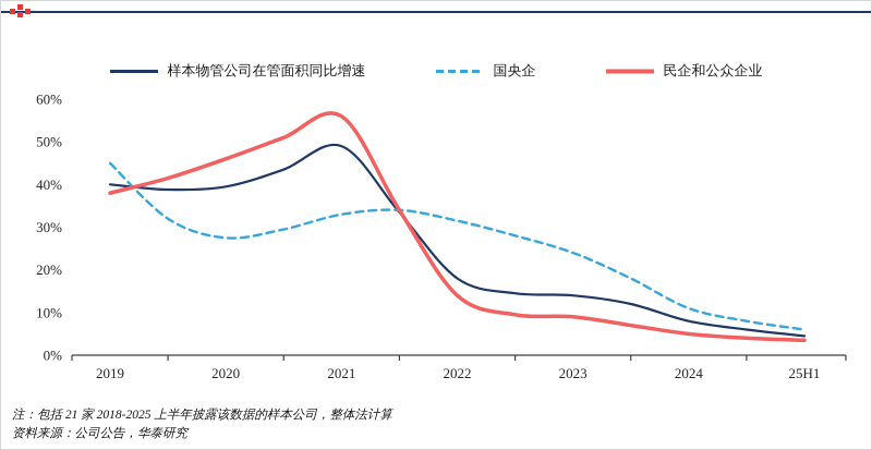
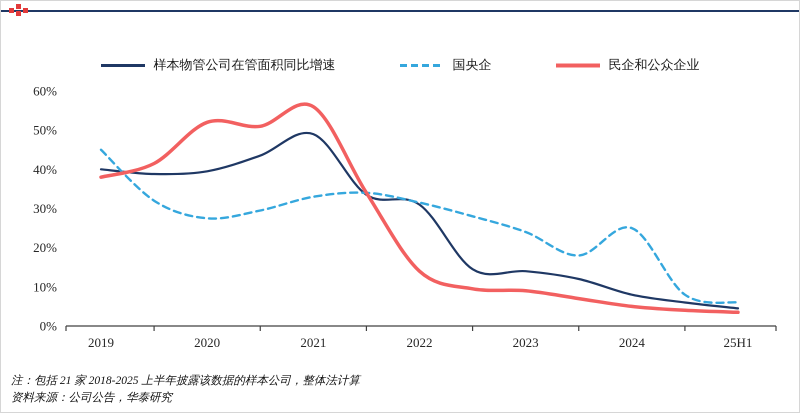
民企和公众企业/2020: 46% -> 52%
样本物管公司在管面积同比增速/2022: 18% -> 31%
国央企/2024: 11% -> 25%
